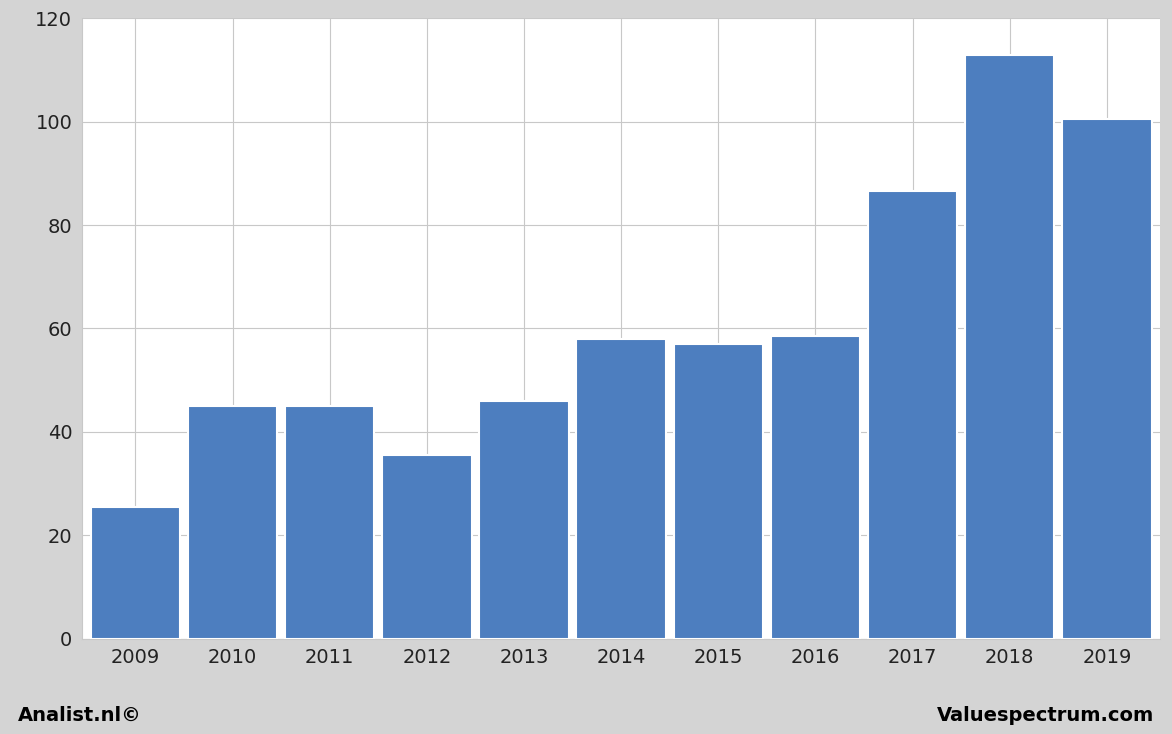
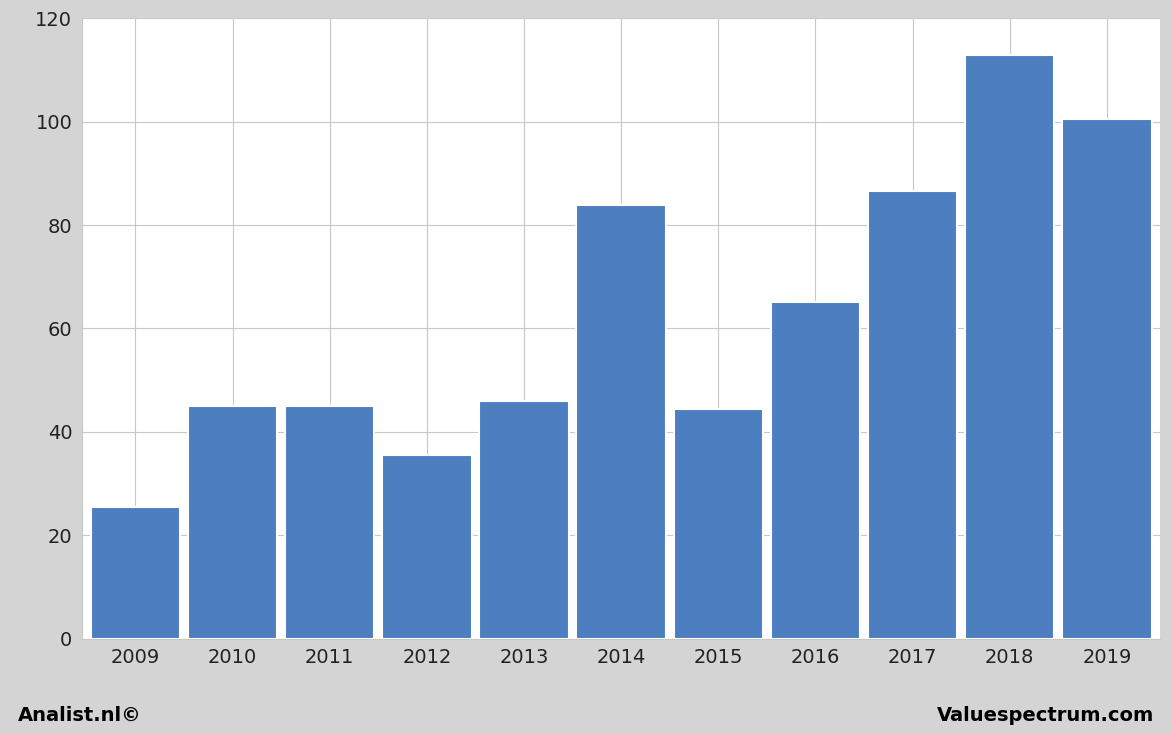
2014: 58.0 -> 83.8
2015: 57.0 -> 44.4
2016: 58.5 -> 65.2
